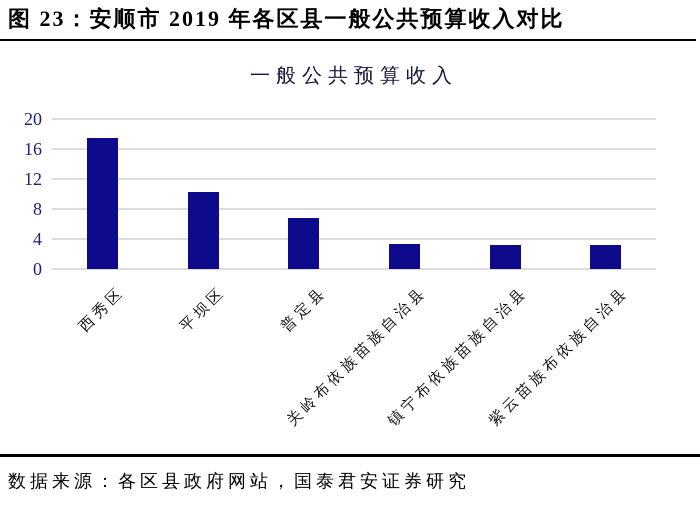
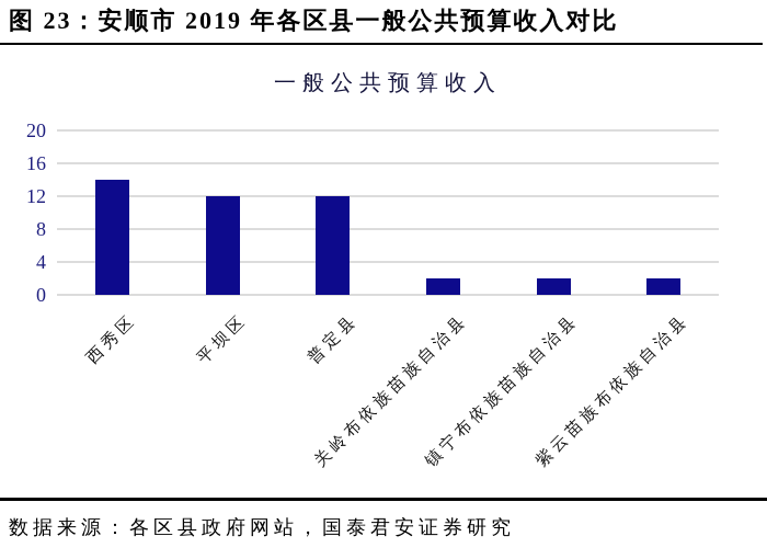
西秀区: 18 -> 14
平坝区: 10 -> 12
普定县: 7 -> 12
关岭布依族苗族自治县: 3 -> 2
镇宁布依族苗族自治县: 3 -> 2
紫云苗族布依族自治县: 3 -> 2
